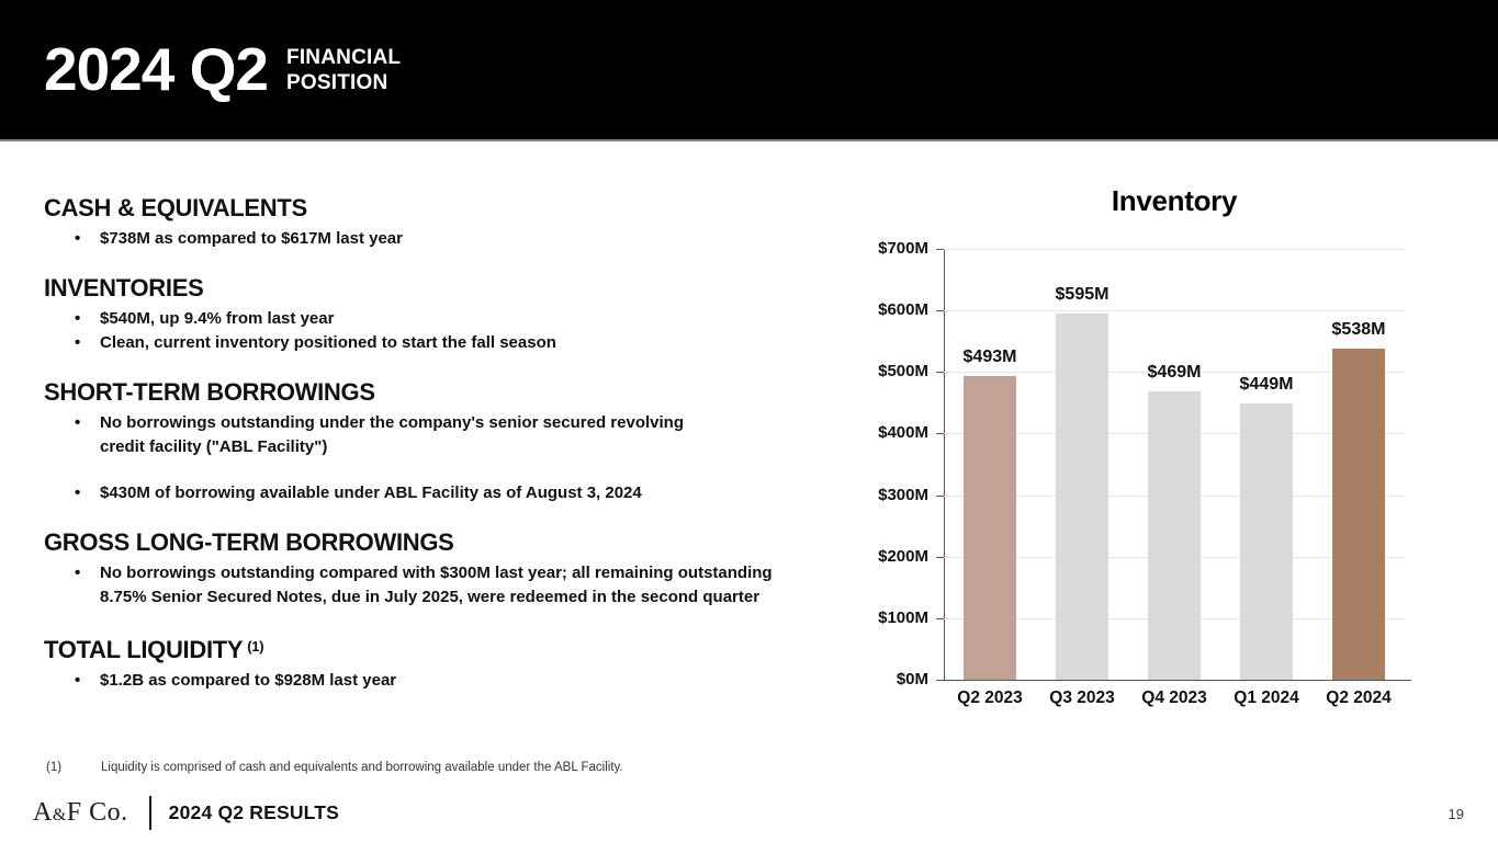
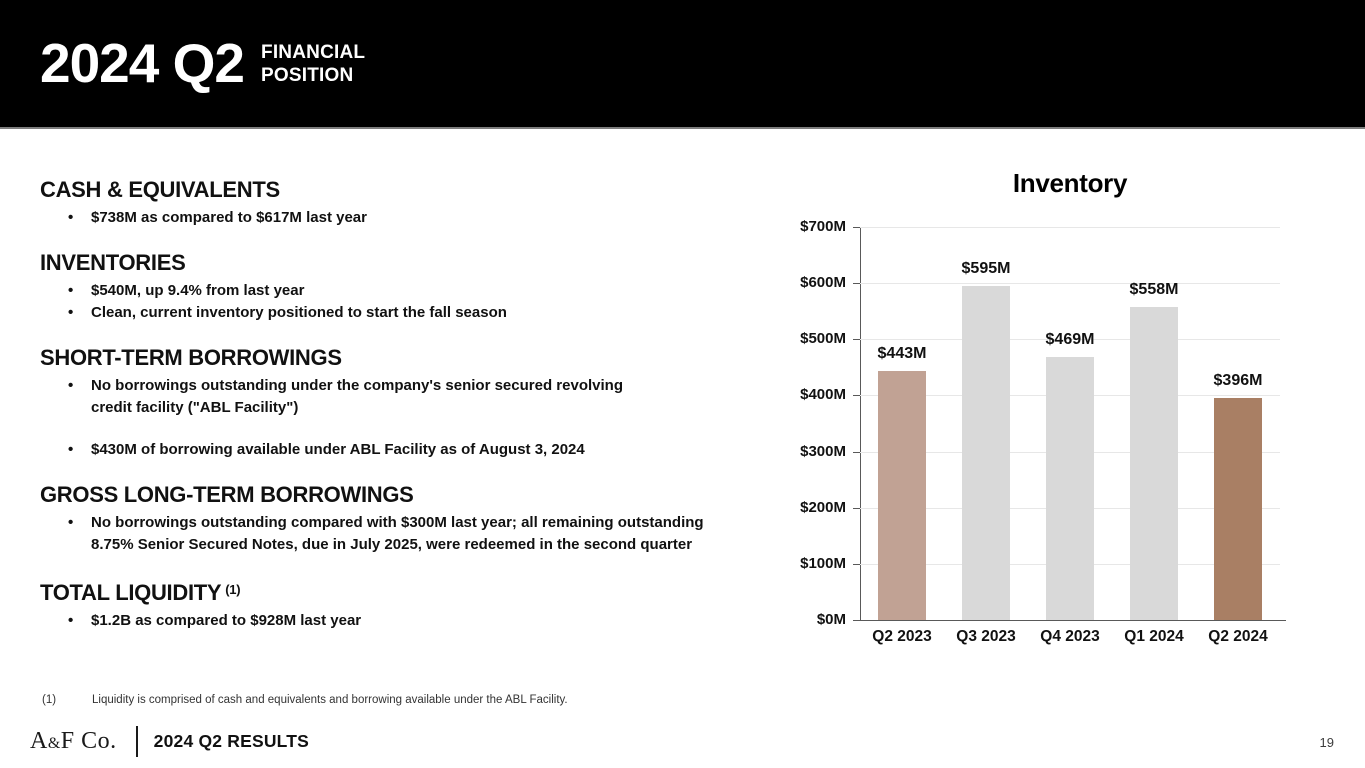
Q2 2023: $493M -> $443M
Q1 2024: $449M -> $558M
Q2 2024: $538M -> $396M
